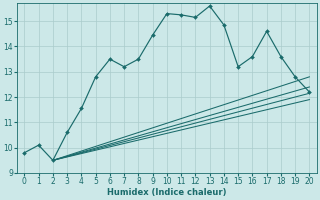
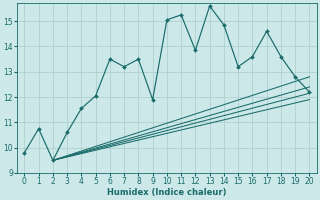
1: 10.10 -> 10.75
5: 12.80 -> 12.05
9: 14.45 -> 11.90
10: 15.30 -> 15.05
12: 15.15 -> 13.85
